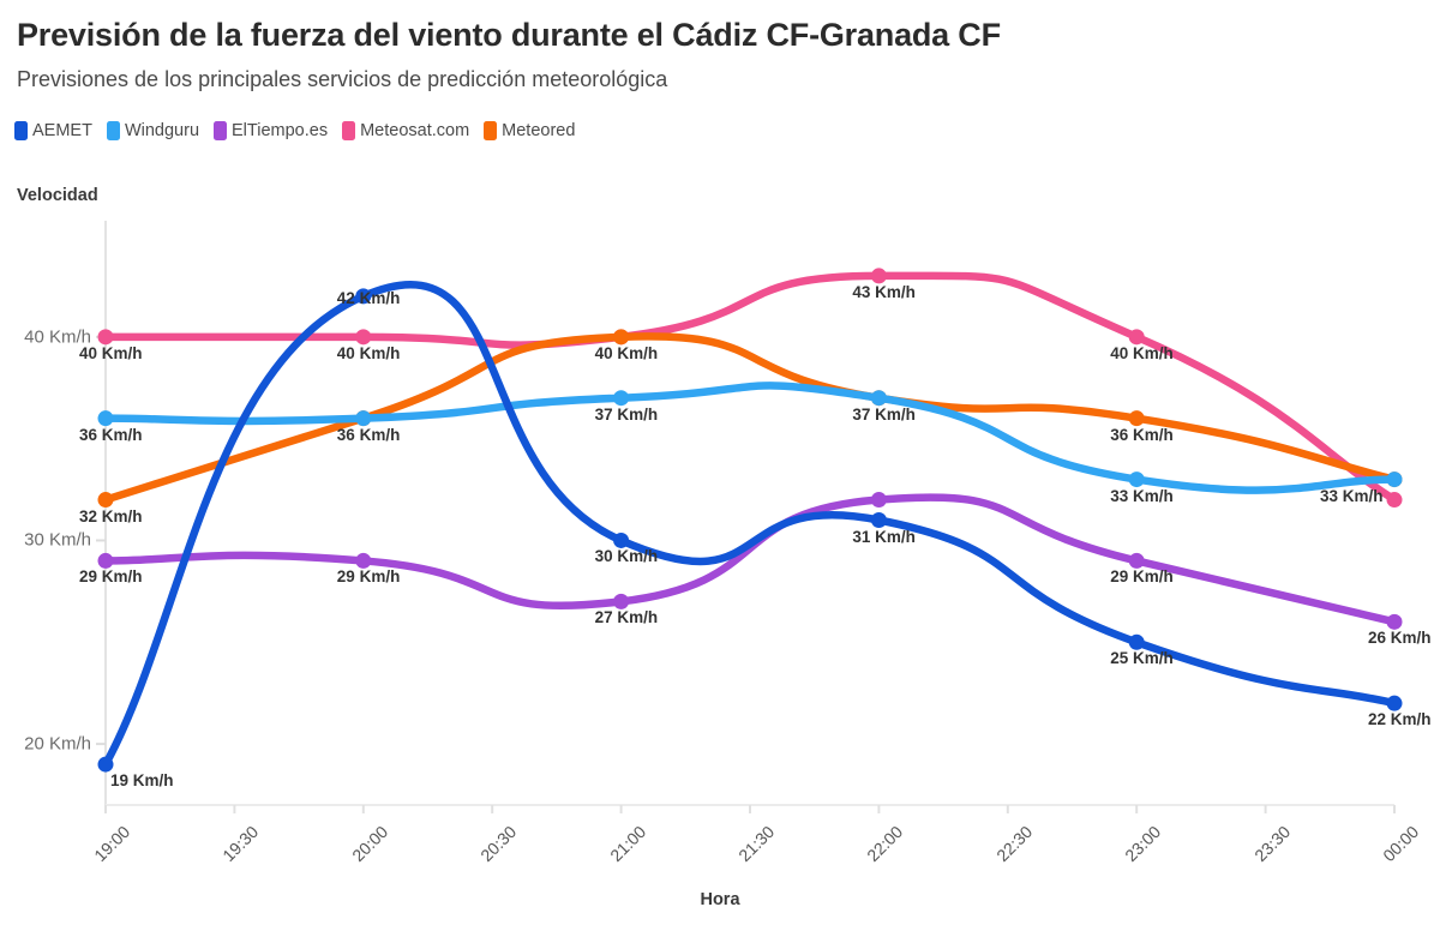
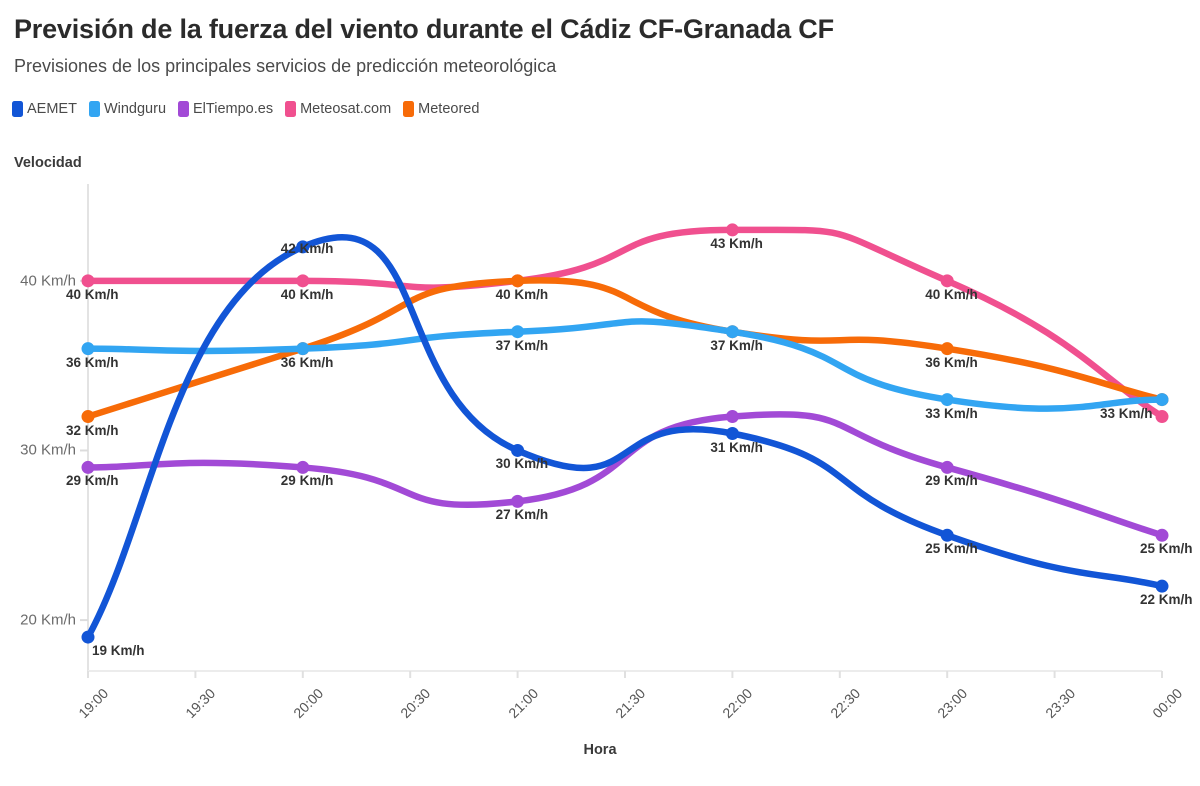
ElTiempo.es/00:00: 26 -> 25
